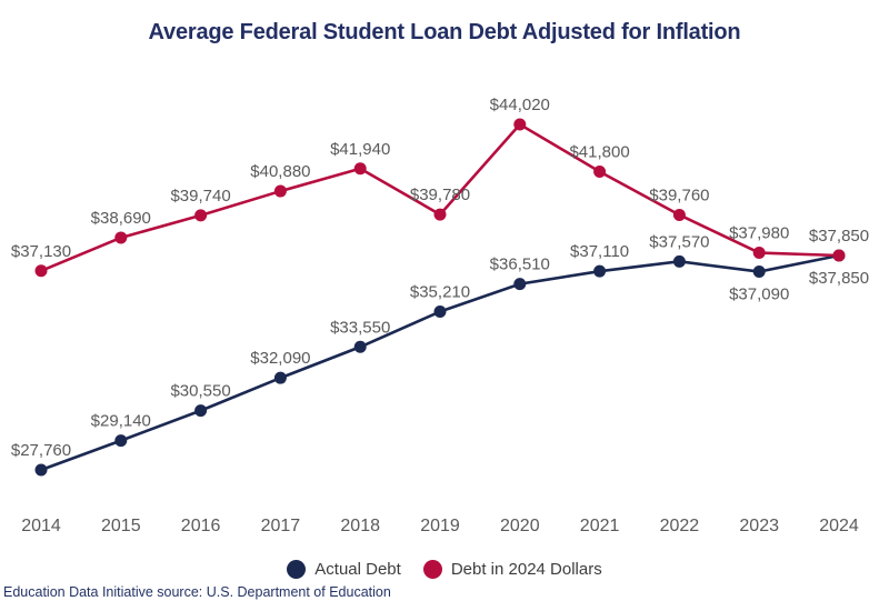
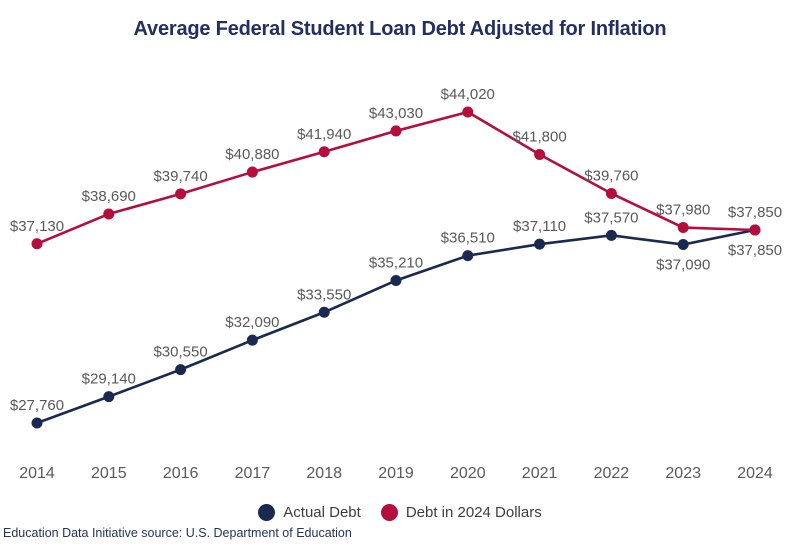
Debt in 2024 Dollars/2019: $39,780 -> $43,030
